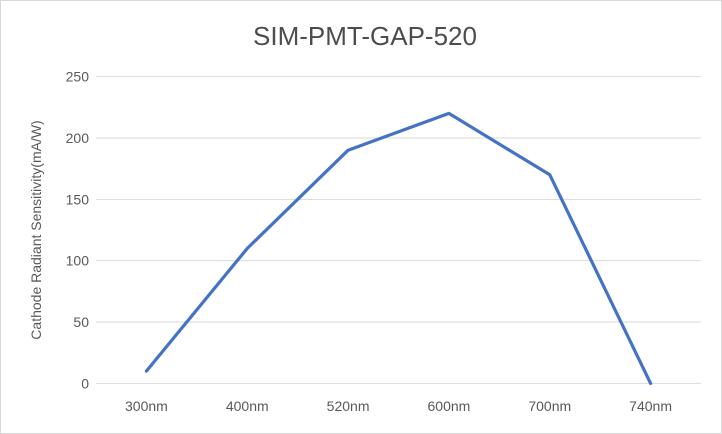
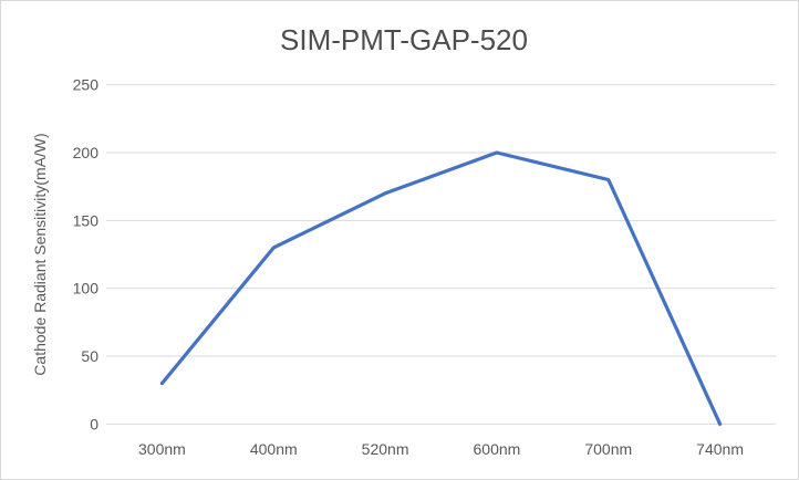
300nm: 10 -> 30
400nm: 110 -> 130
520nm: 190 -> 170
600nm: 220 -> 200
700nm: 170 -> 180
